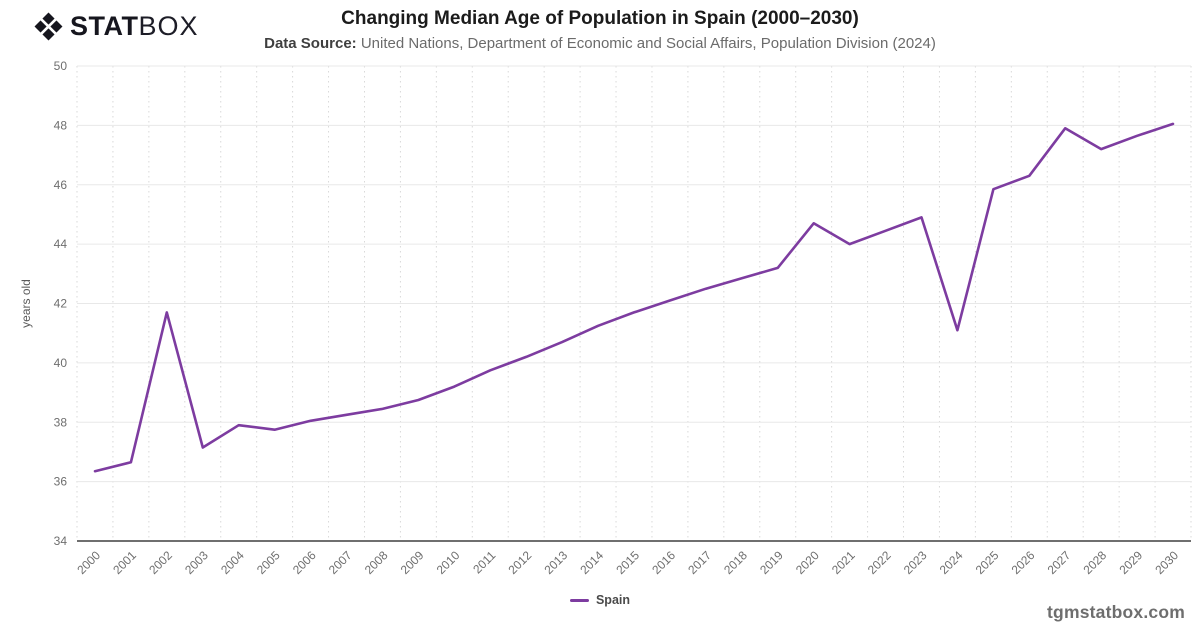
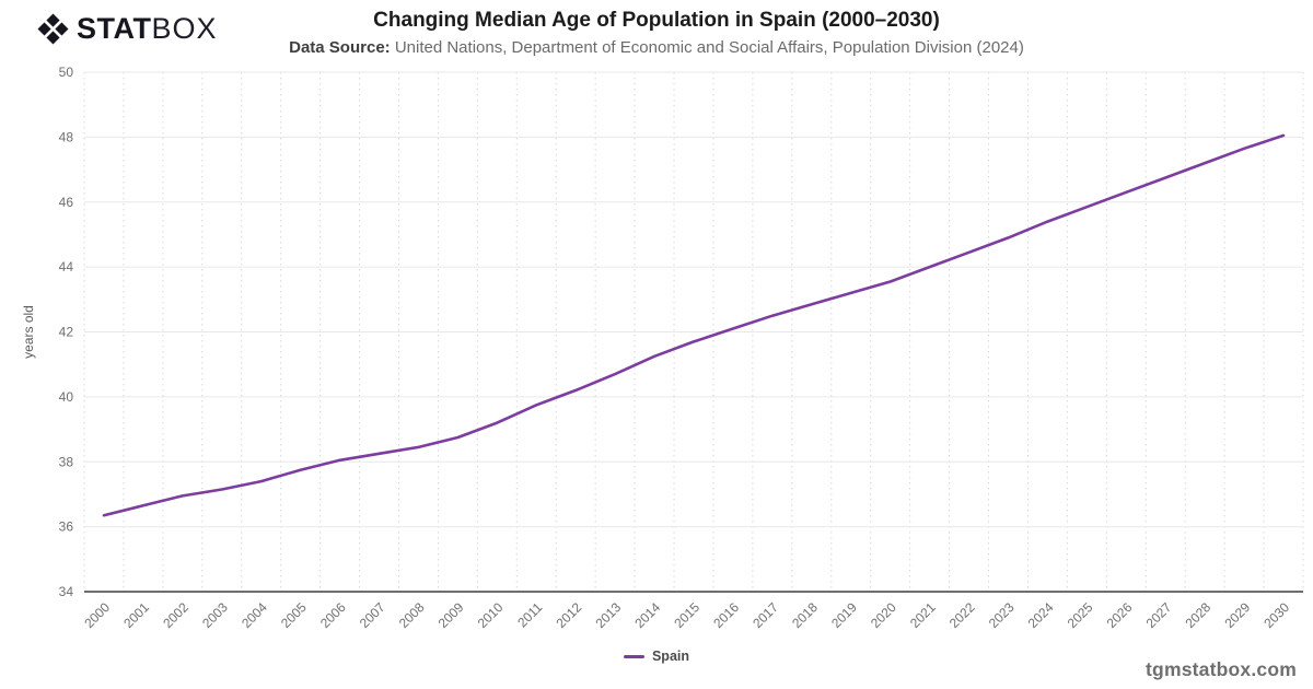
2002: 41.7 -> 37.0
2004: 37.9 -> 37.4
2020: 44.7 -> 43.5
2024: 41.1 -> 45.4
2027: 47.9 -> 46.8
